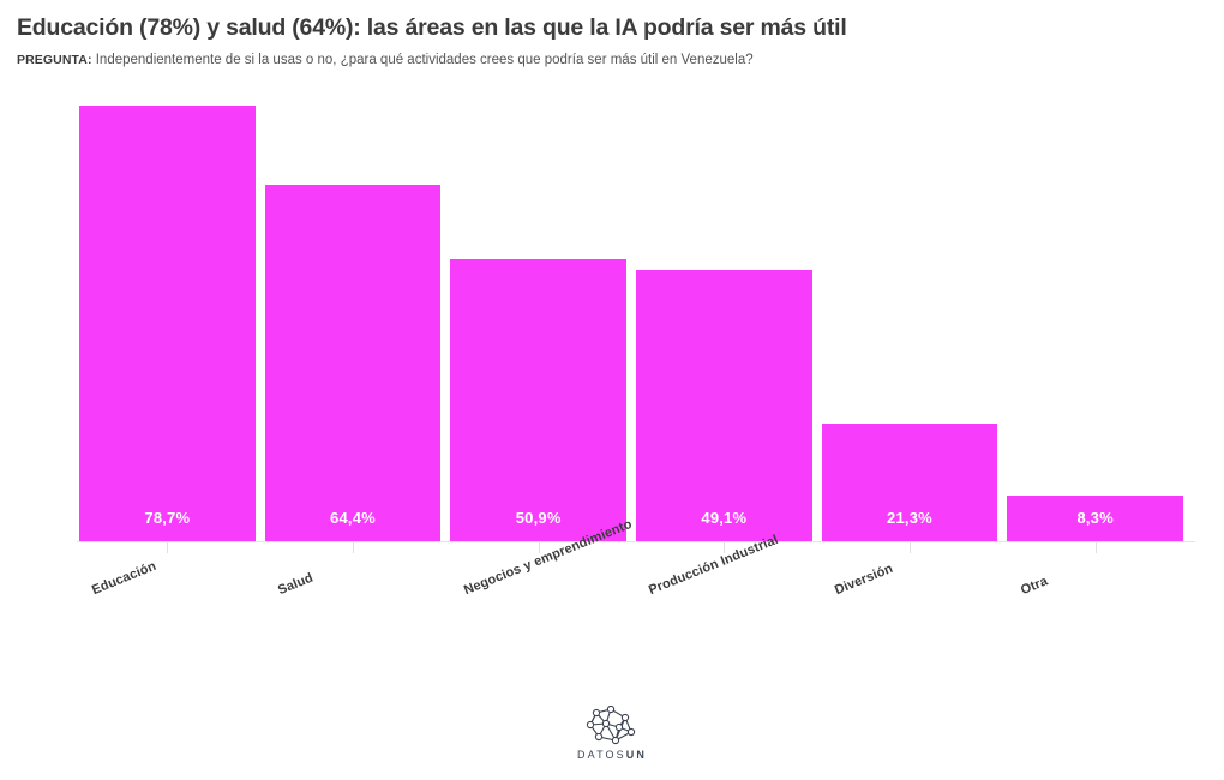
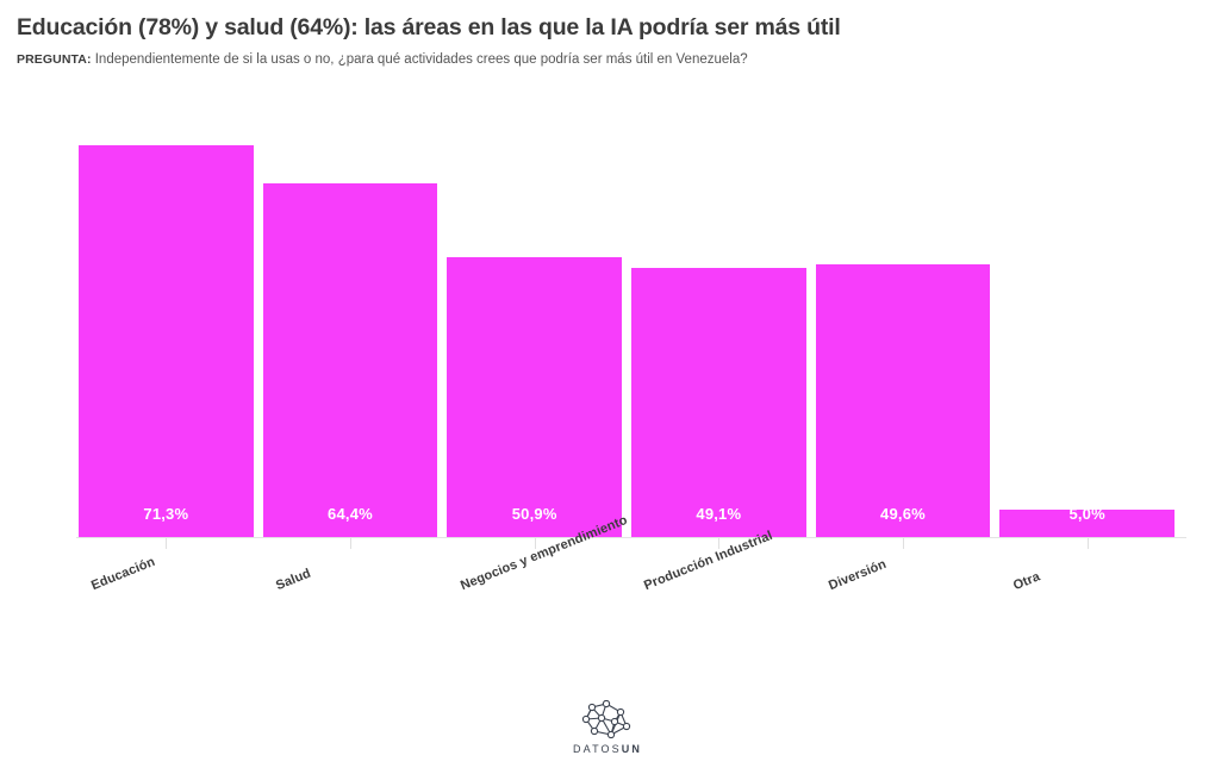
Educación: 78,7% -> 71,3%
Diversión: 21,3% -> 49,6%
Otra: 8,3% -> 5,0%
